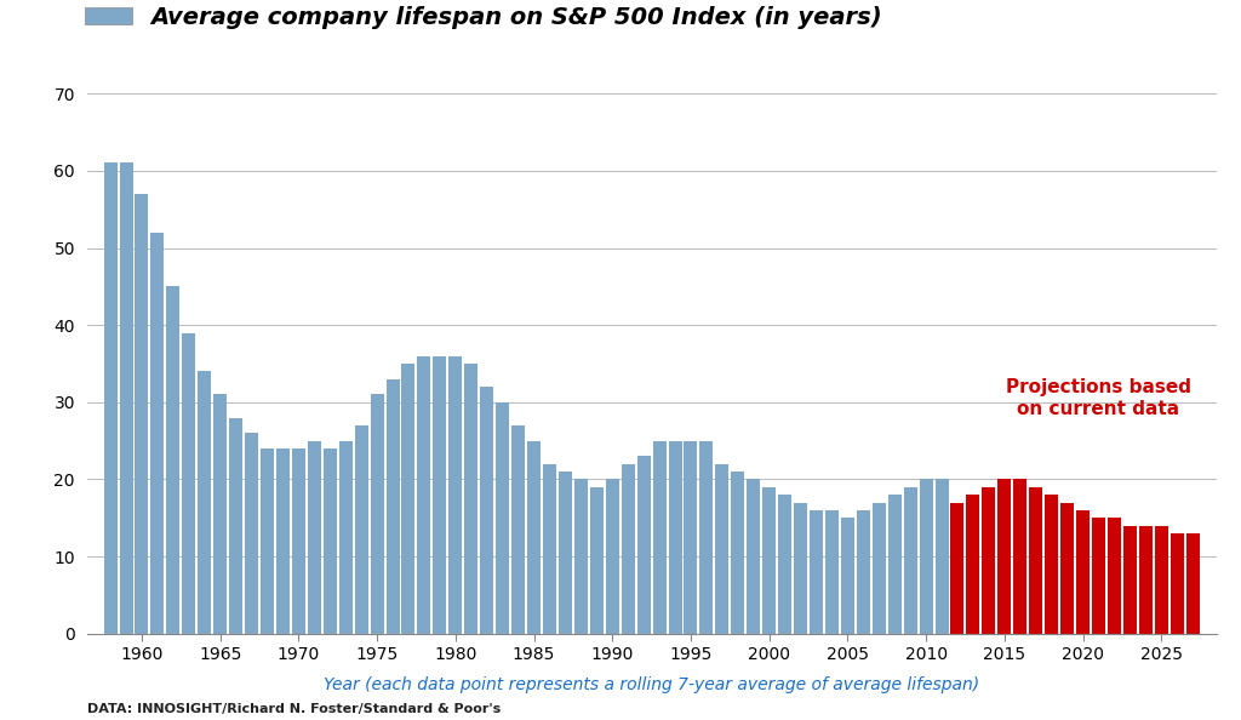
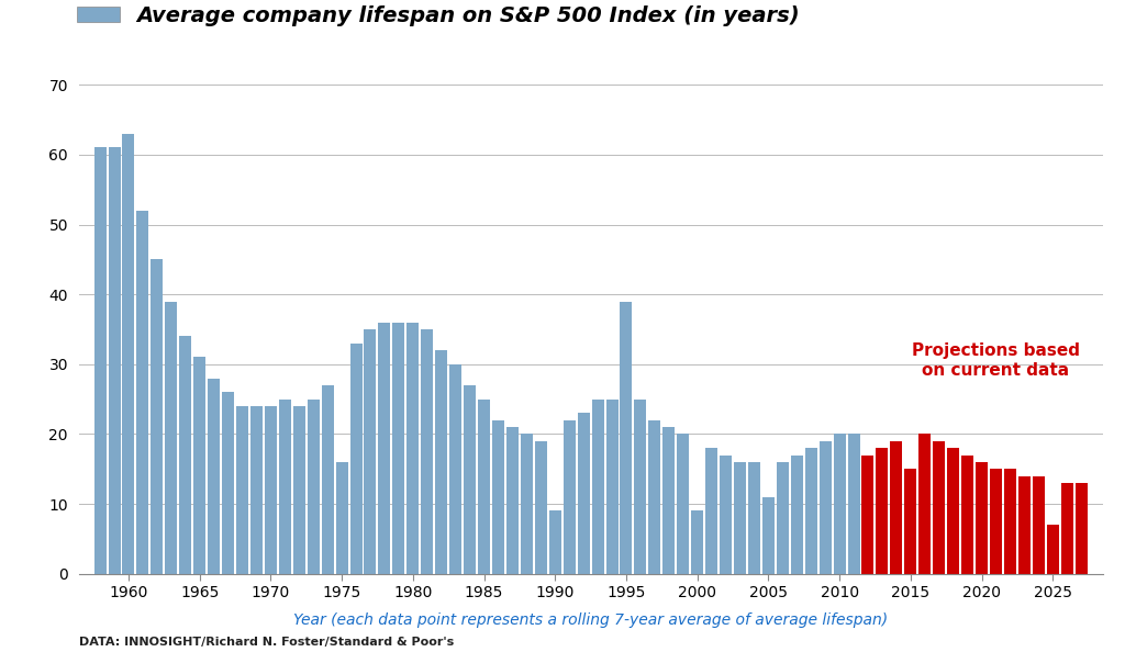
1960: 57 -> 63
1975: 31 -> 16
1990: 20 -> 9
1995: 25 -> 39
2000: 19 -> 9
2005: 15 -> 11
2015: 20 -> 15
2025: 14 -> 7
